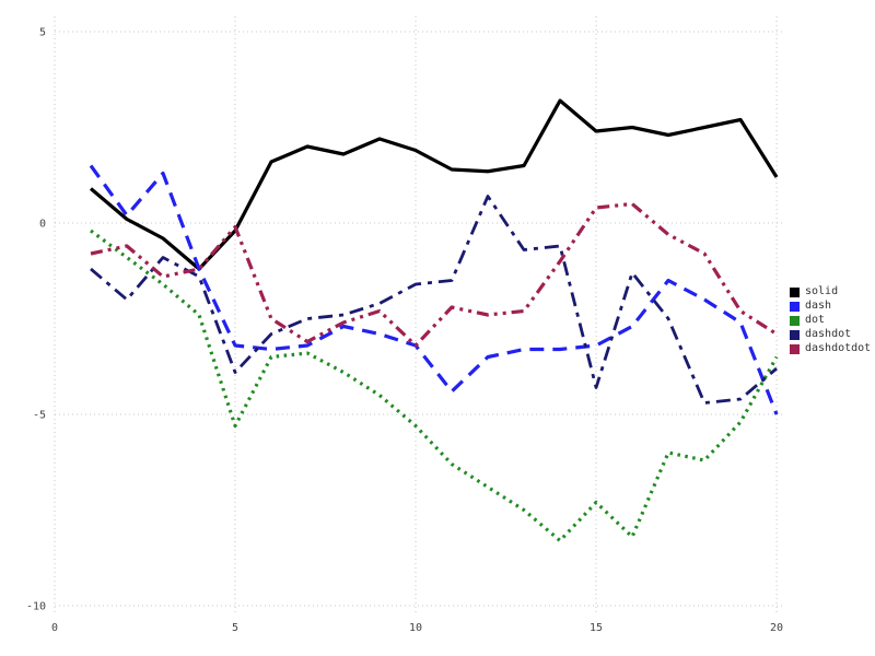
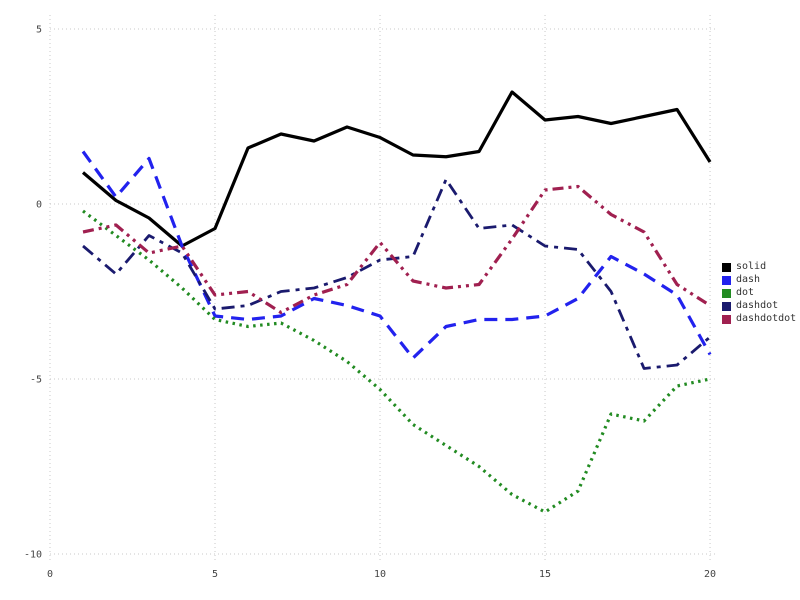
solid/5: -0.2 -> -0.7
dot/5: -5.3 -> -3.3
dashdot/5: -3.9 -> -3.0
dashdotdot/5: -0.1 -> -2.6
dashdotdot/10: -3.2 -> -1.1
dot/15: -7.3 -> -8.8
dashdot/15: -4.3 -> -1.2
dash/20: -5.0 -> -4.3
dot/20: -3.5 -> -5.0
